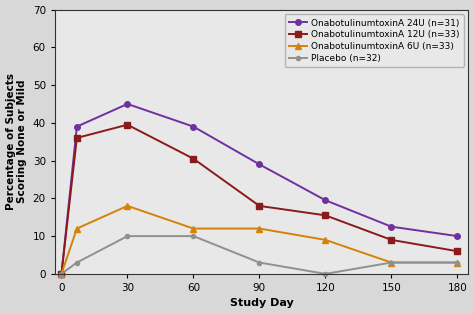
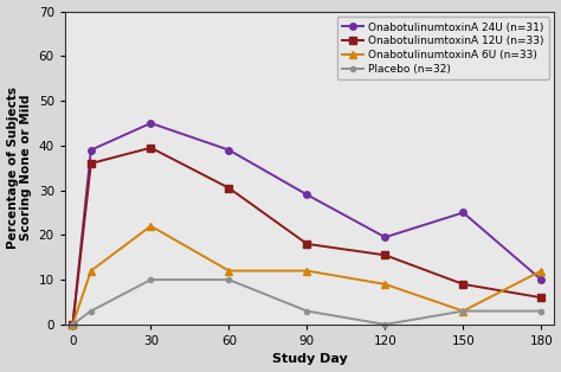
OnabotulinumtoxinA 6U (n=33)/30: 18 -> 22
OnabotulinumtoxinA 24U (n=31)/150: 12.5 -> 25.0
OnabotulinumtoxinA 6U (n=33)/180: 3 -> 12
